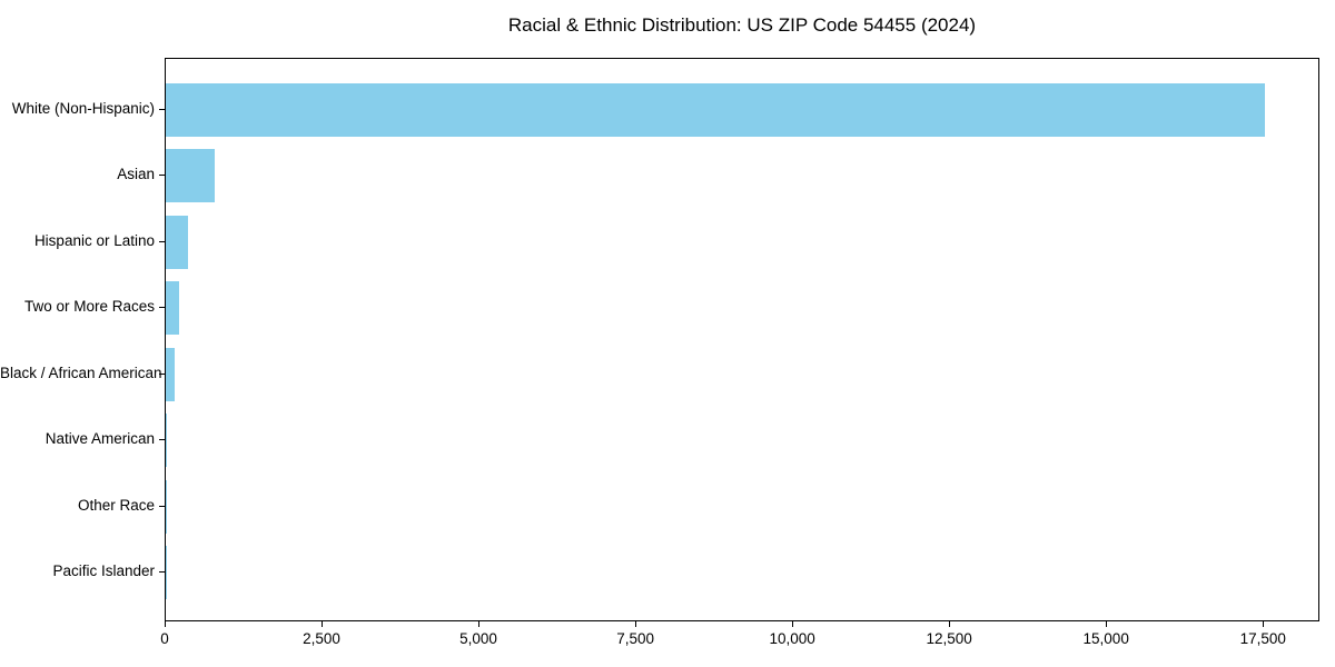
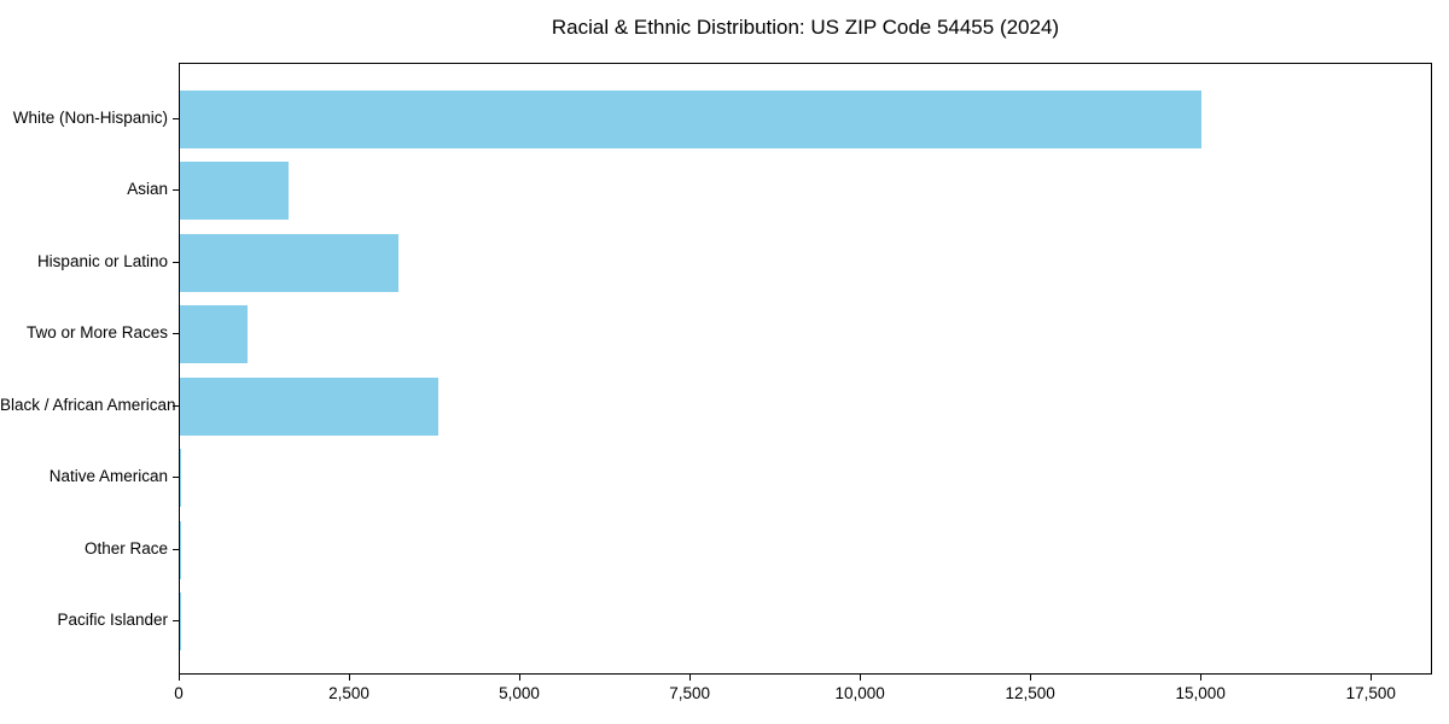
White (Non-Hispanic): 17500 -> 15000
Asian: 800 -> 1600
Hispanic or Latino: 400 -> 3200
Two or More Races: 200 -> 1000
Black / African American: 200 -> 3800
